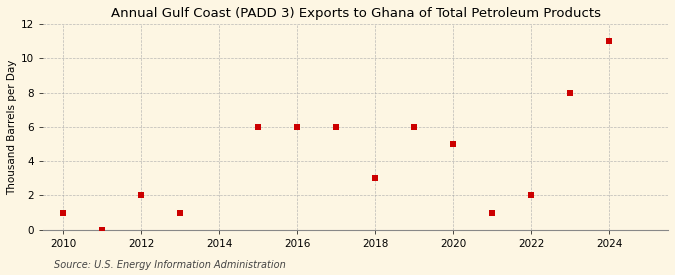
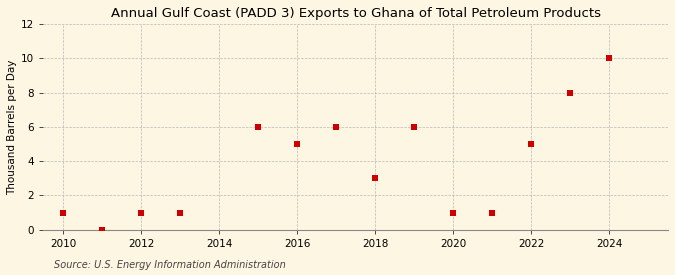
2012: 2 -> 1
2016: 6 -> 5
2020: 5 -> 1
2022: 2 -> 5
2024: 11 -> 10
